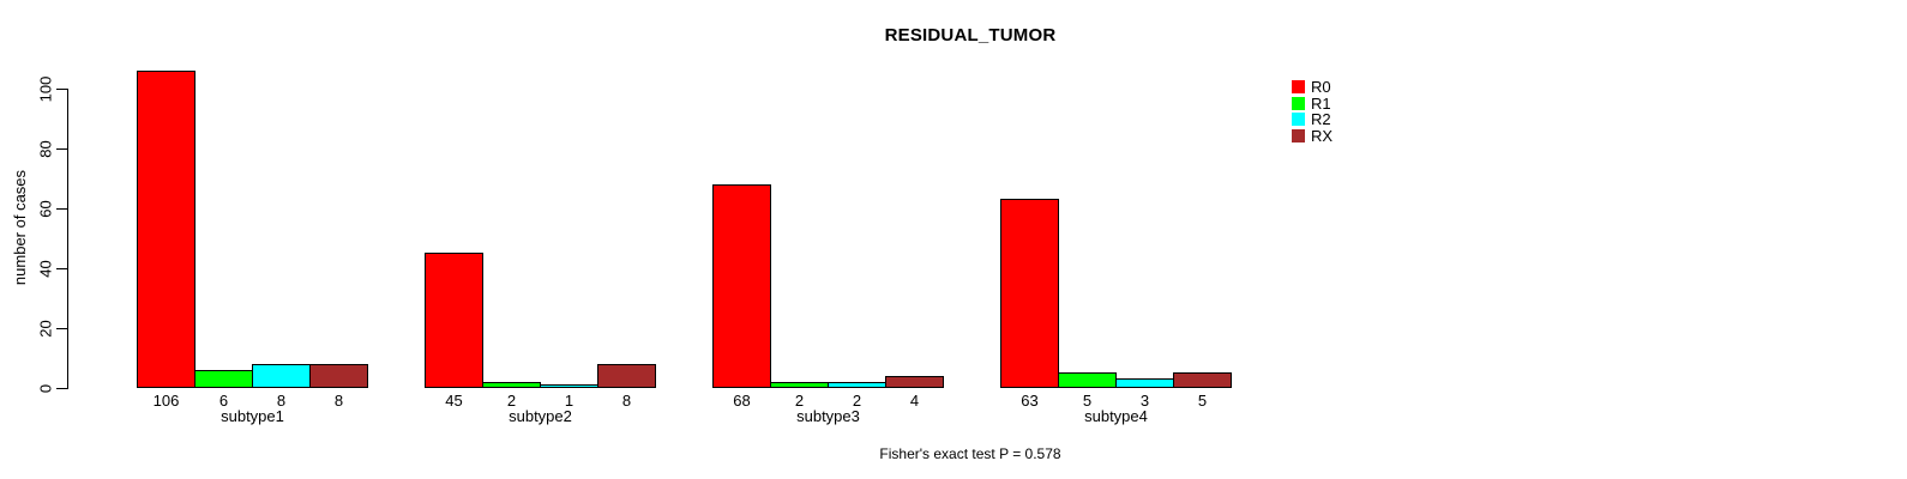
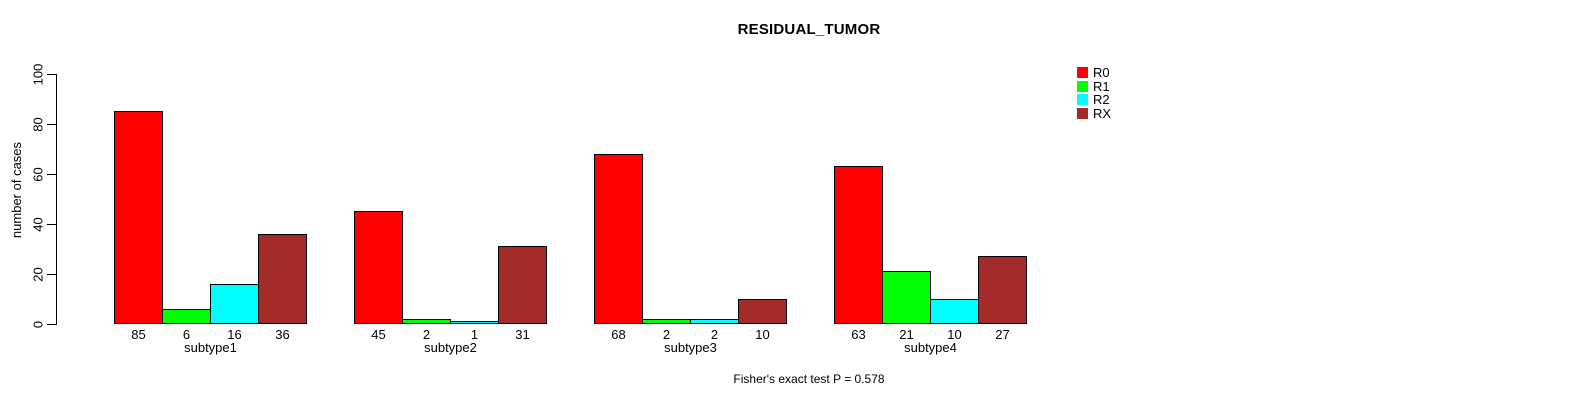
R0/subtype1: 106 -> 85
R2/subtype1: 8 -> 16
RX/subtype1: 8 -> 36
RX/subtype2: 8 -> 31
RX/subtype3: 4 -> 10
R1/subtype4: 5 -> 21
R2/subtype4: 3 -> 10
RX/subtype4: 5 -> 27
